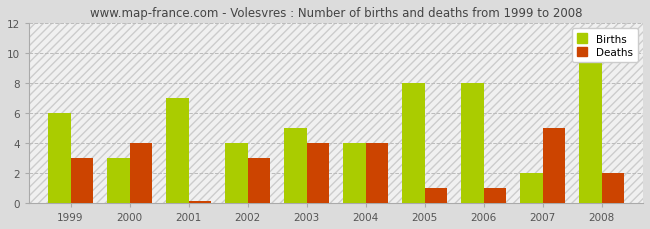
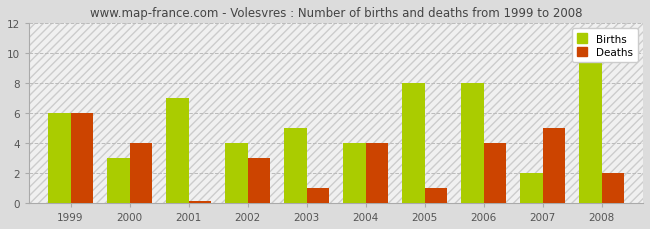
Deaths/1999: 3.0 -> 6.0
Deaths/2003: 4.0 -> 1.0
Deaths/2006: 1.0 -> 4.0
